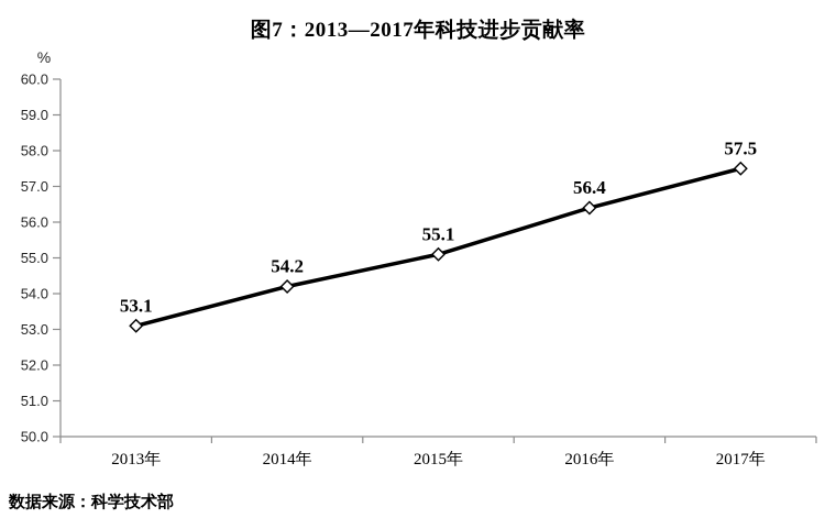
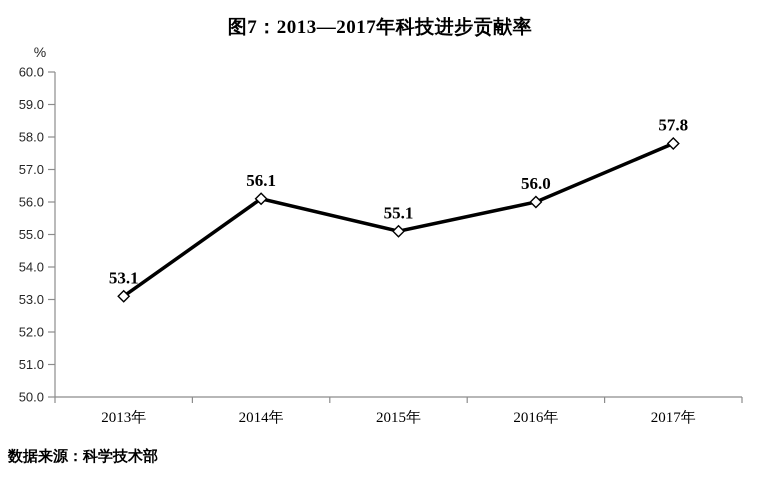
2014年: 54.2 -> 56.1
2016年: 56.4 -> 56.0
2017年: 57.5 -> 57.8
